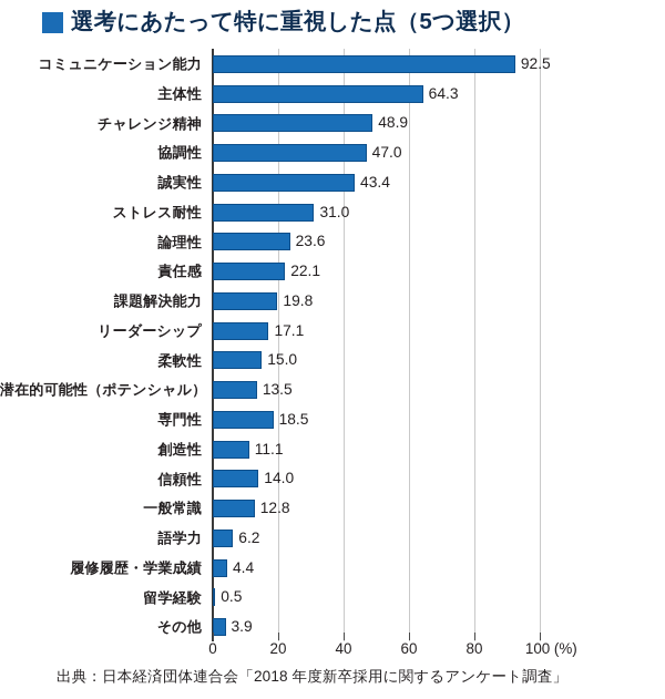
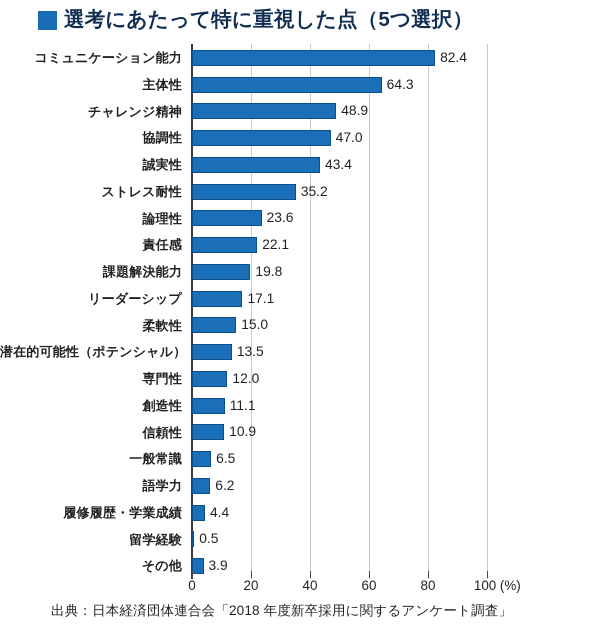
コミュニケーション能力: 92.5 -> 82.4
ストレス耐性: 31.0 -> 35.2
専門性: 18.5 -> 12.0
信頼性: 14.0 -> 10.9
一般常識: 12.8 -> 6.5
